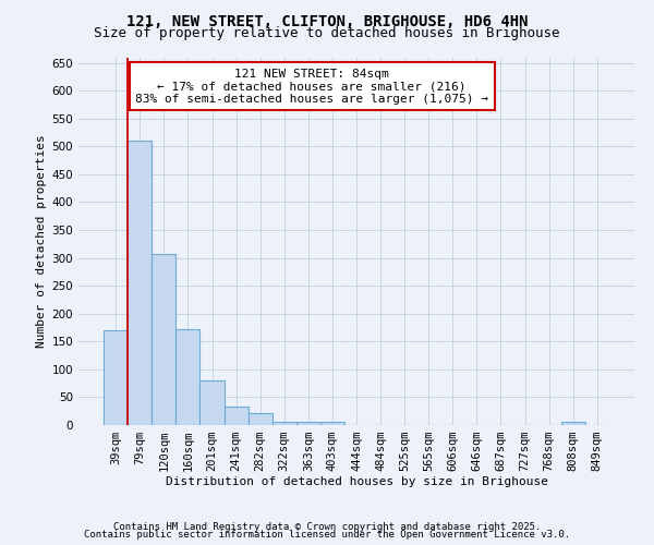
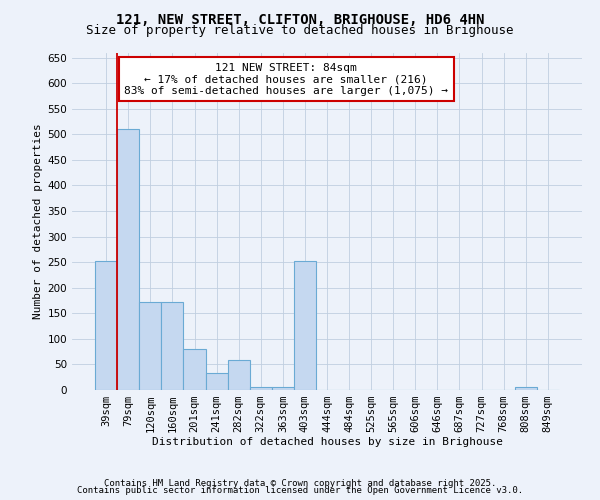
39sqm: 170 -> 252
120sqm: 308 -> 172
282sqm: 22 -> 58
403sqm: 6 -> 252
